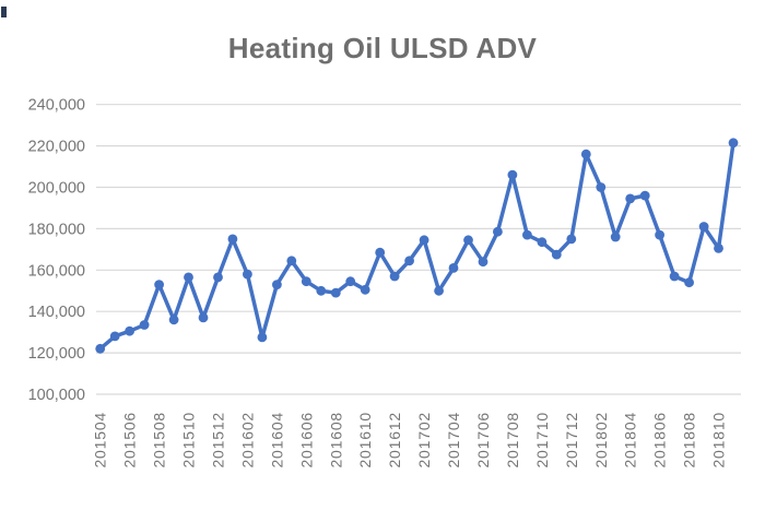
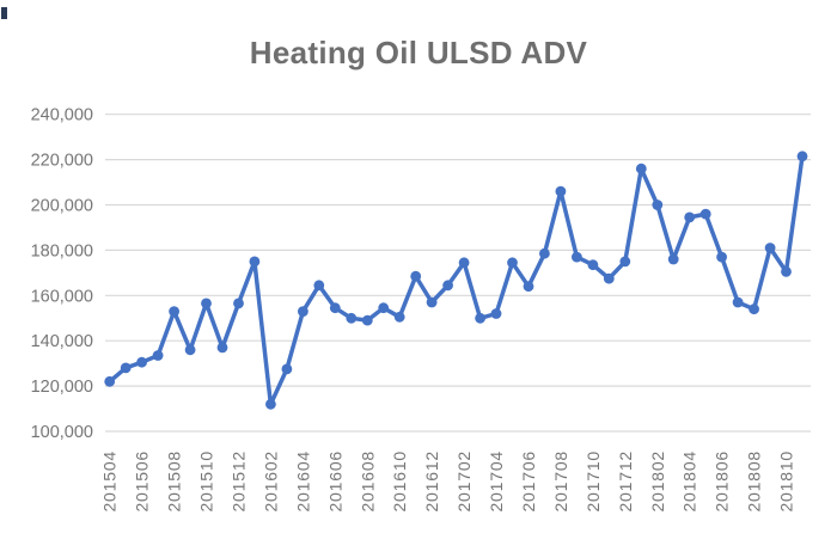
201602: 158000 -> 112000
201704: 161000 -> 152000
